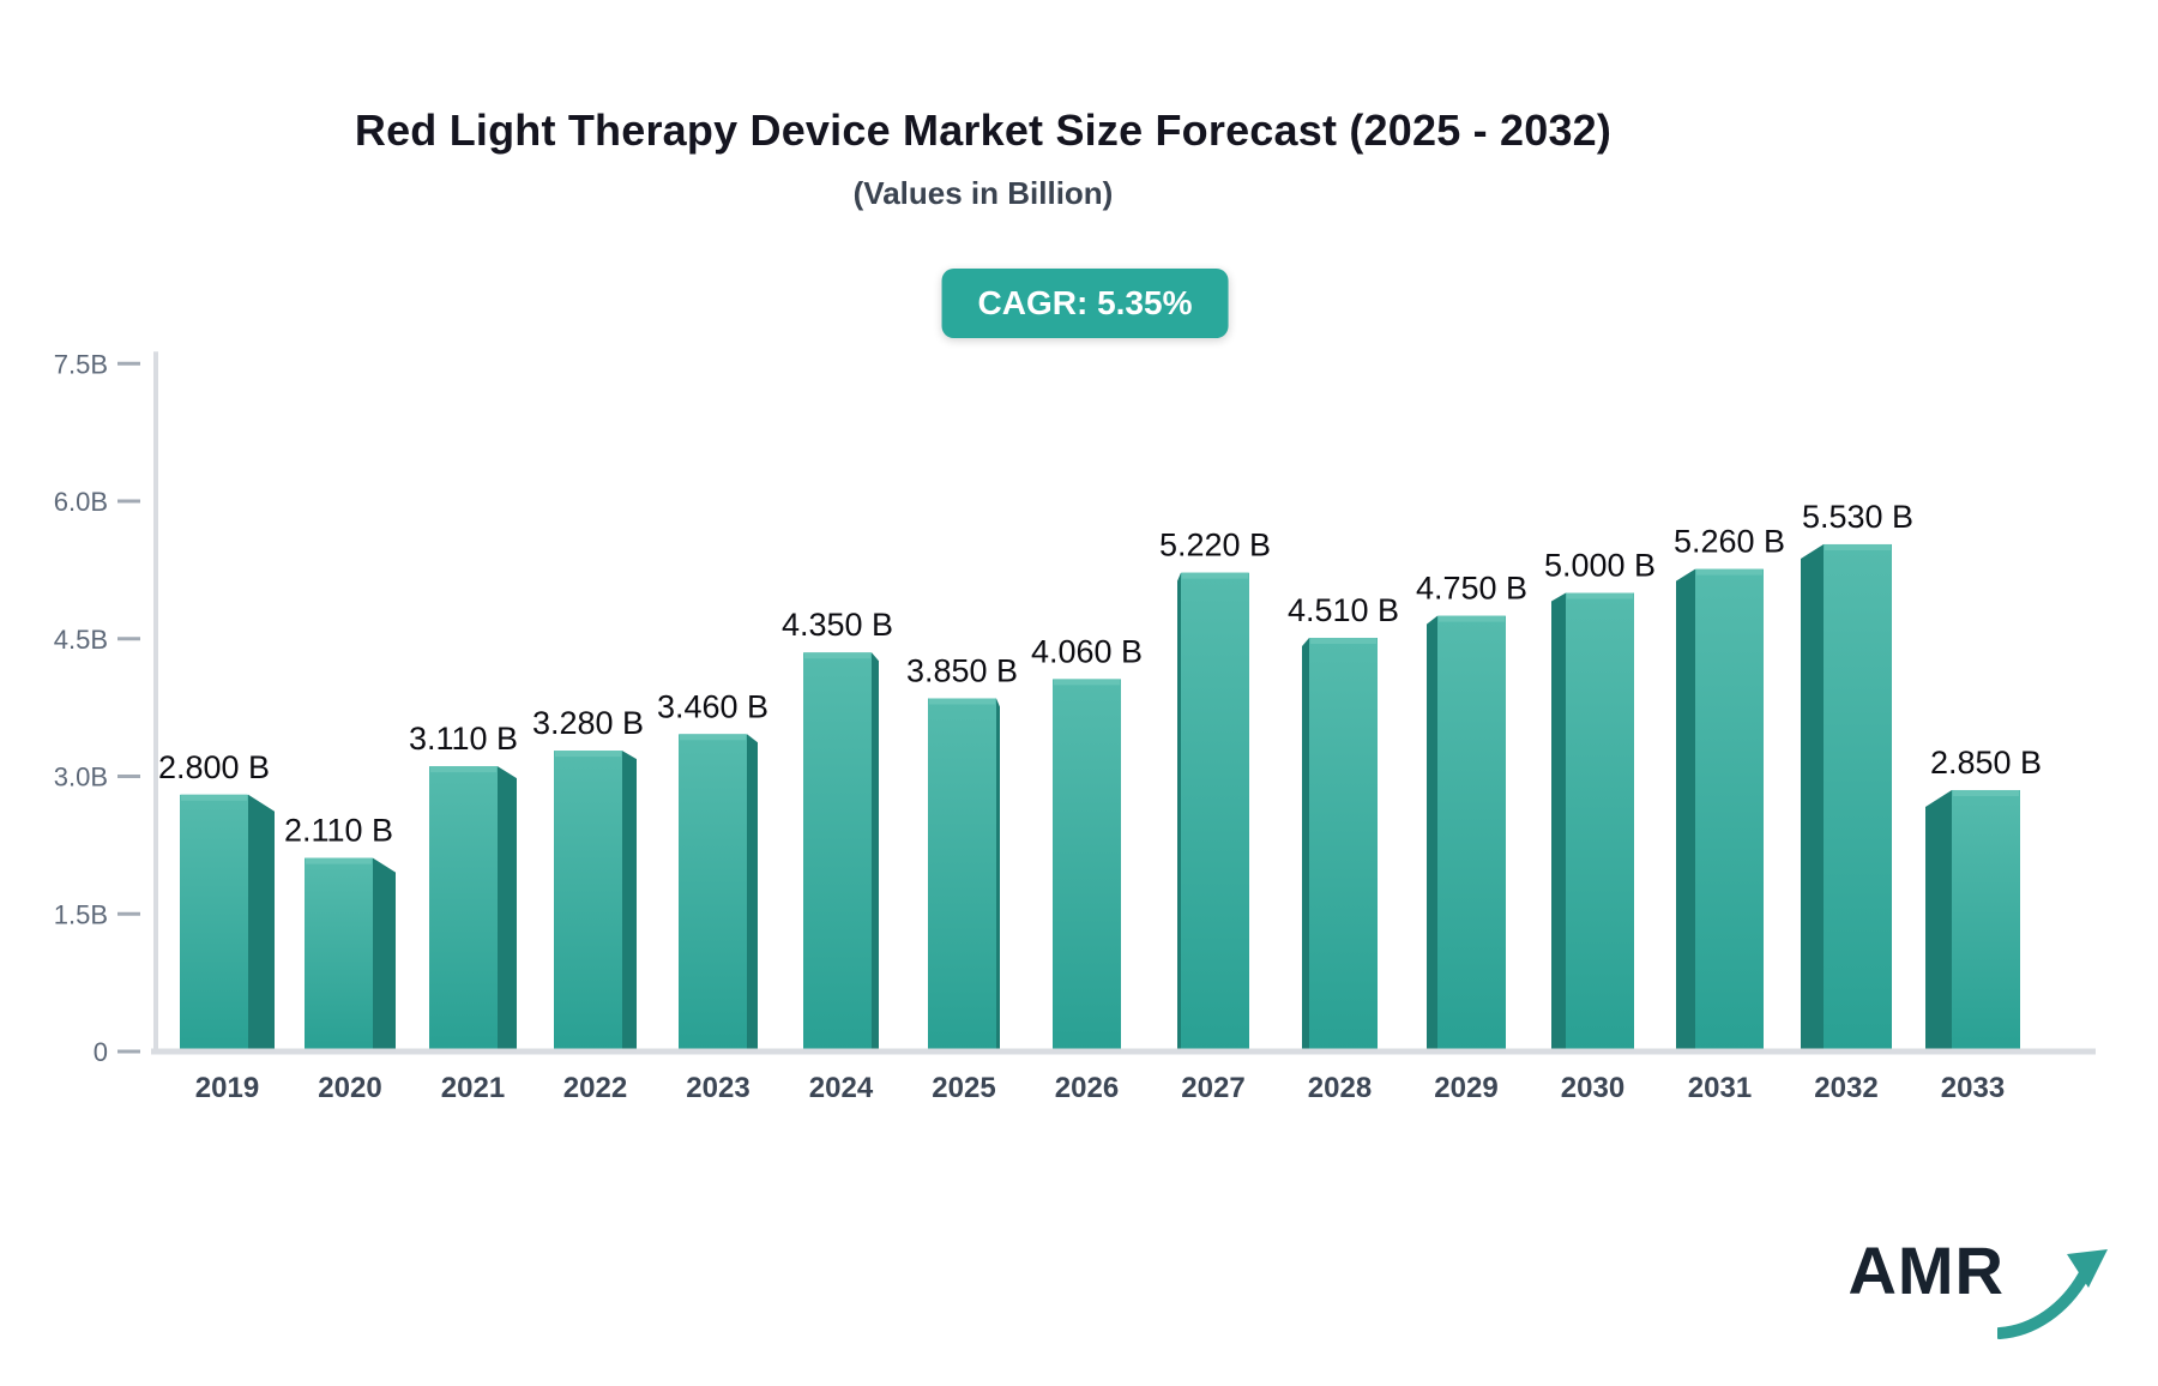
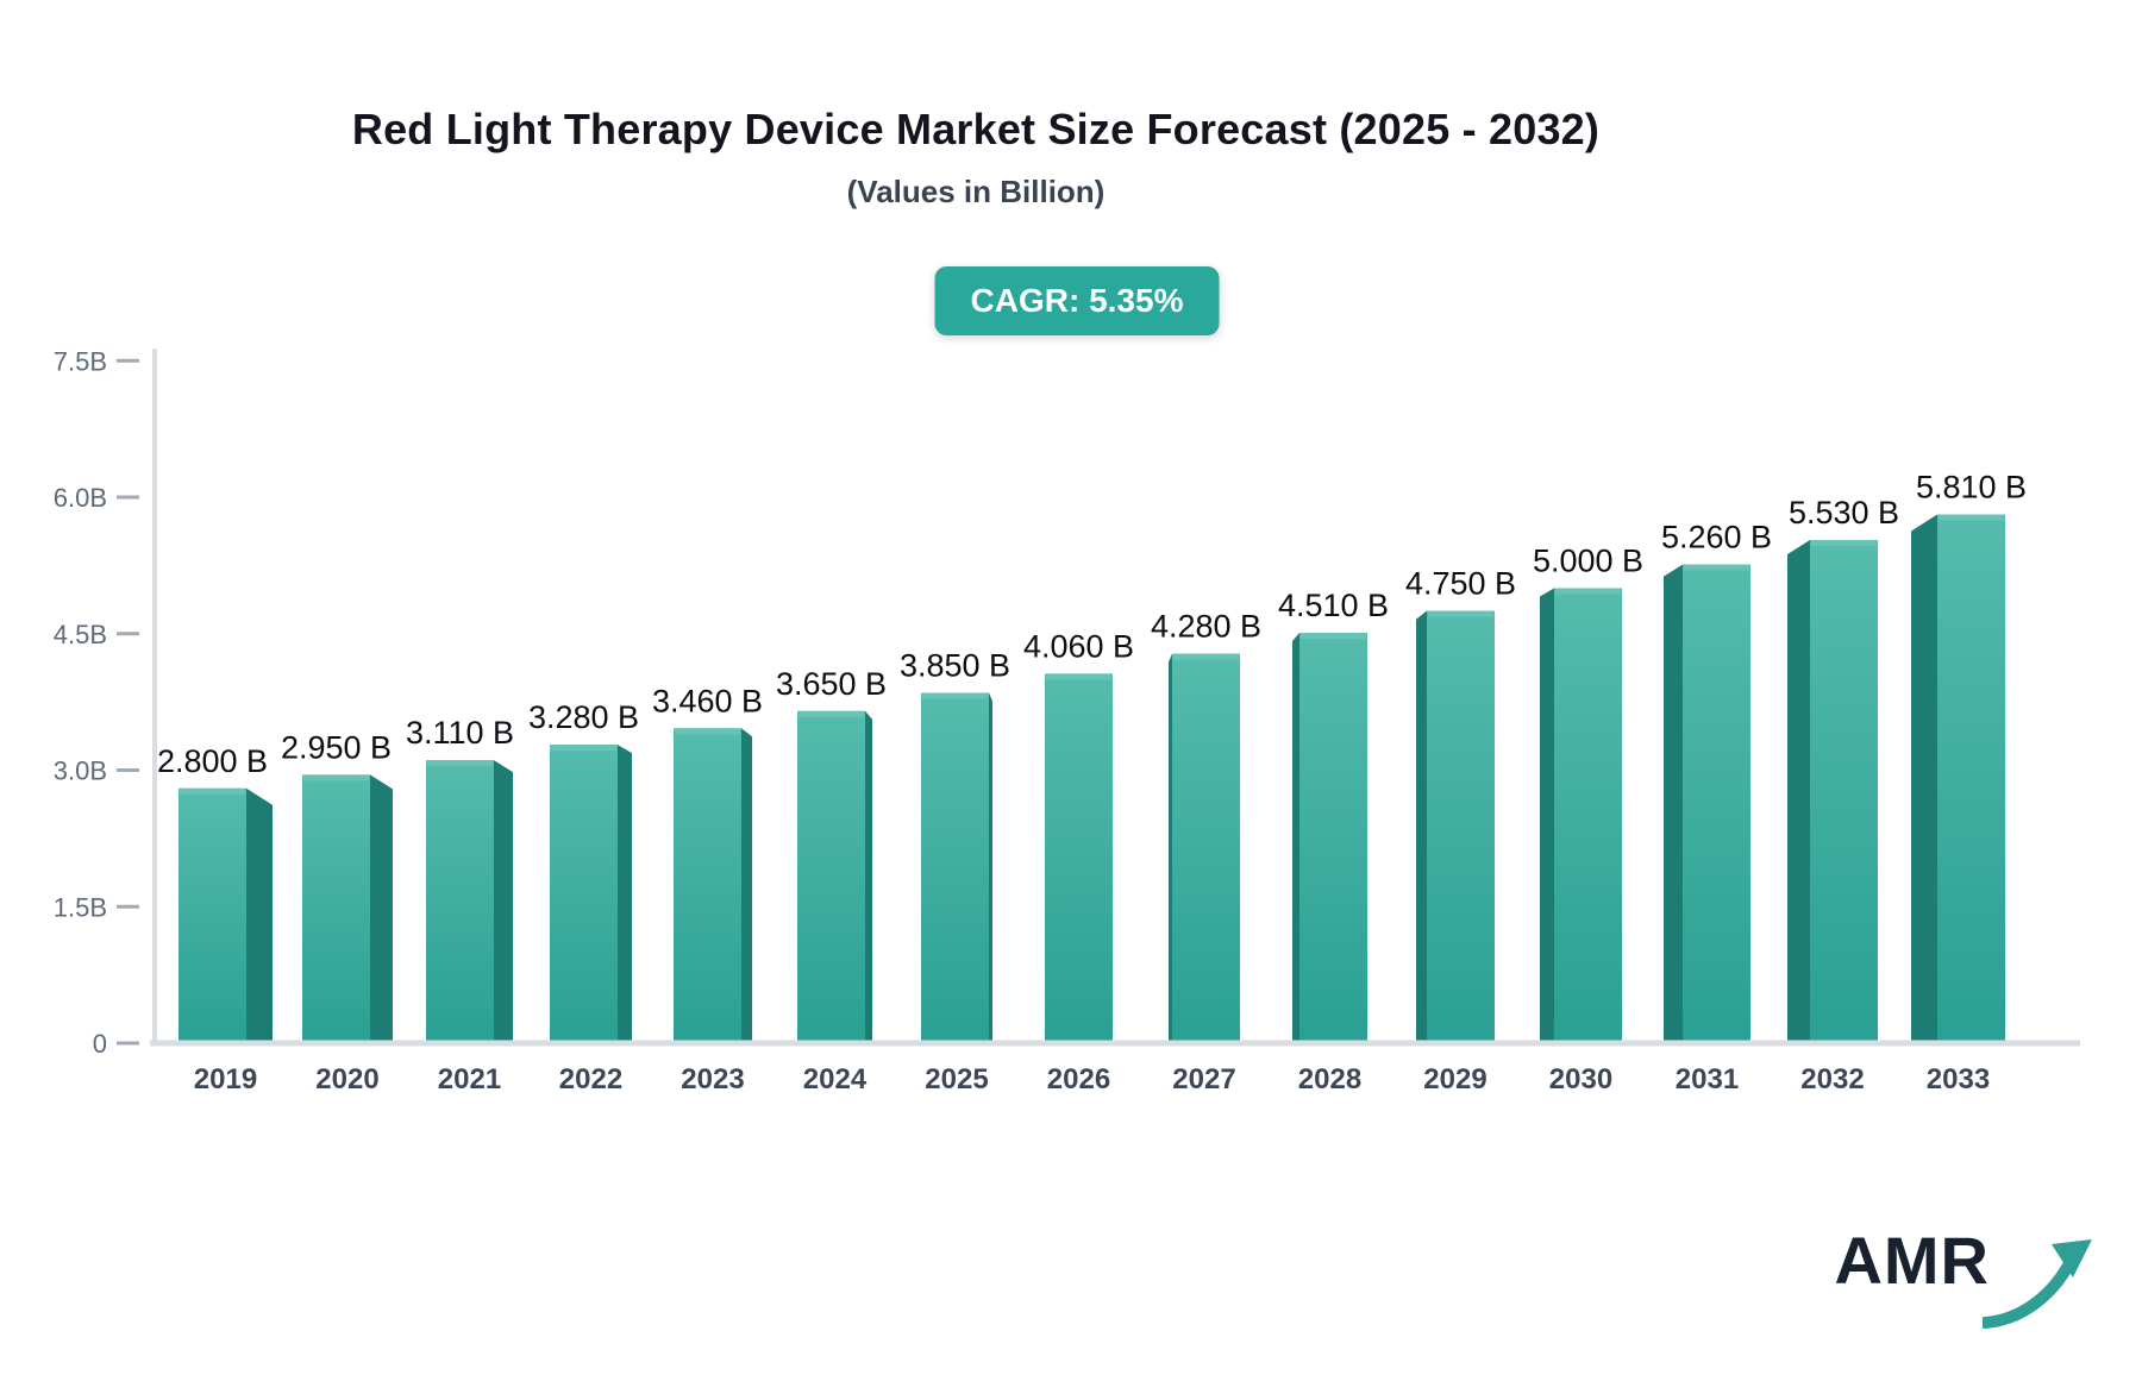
2020: 2.110 -> 2.950
2024: 4.350 -> 3.650
2027: 5.220 -> 4.280
2033: 2.850 -> 5.810
